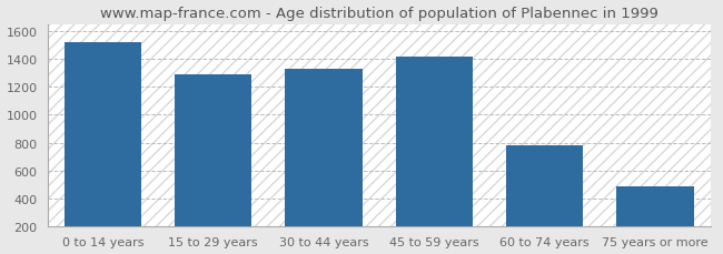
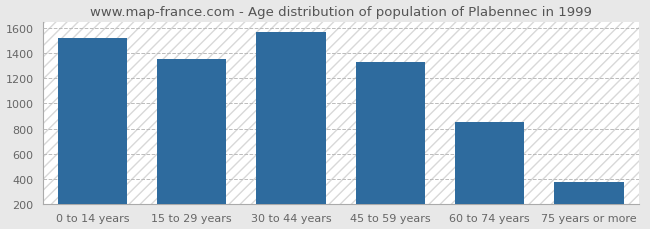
15 to 29 years: 1290 -> 1360
30 to 44 years: 1330 -> 1560
45 to 59 years: 1420 -> 1330
60 to 74 years: 780 -> 850
75 years or more: 490 -> 380
